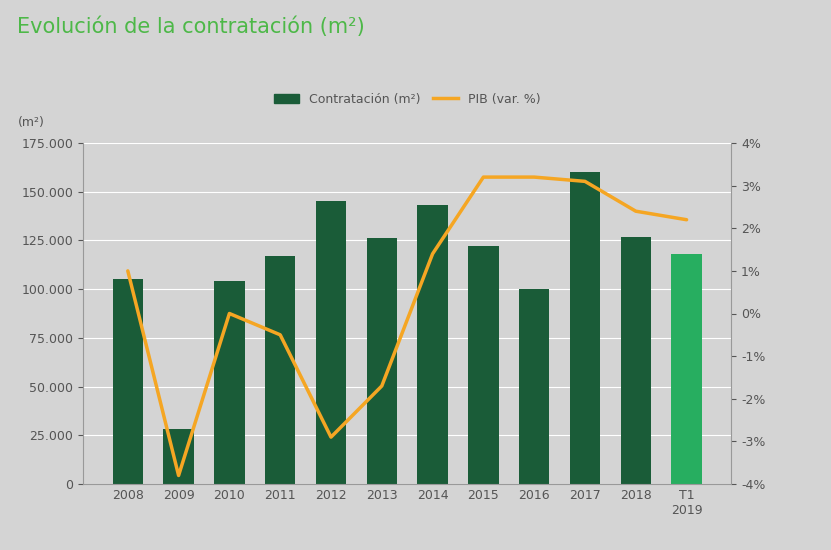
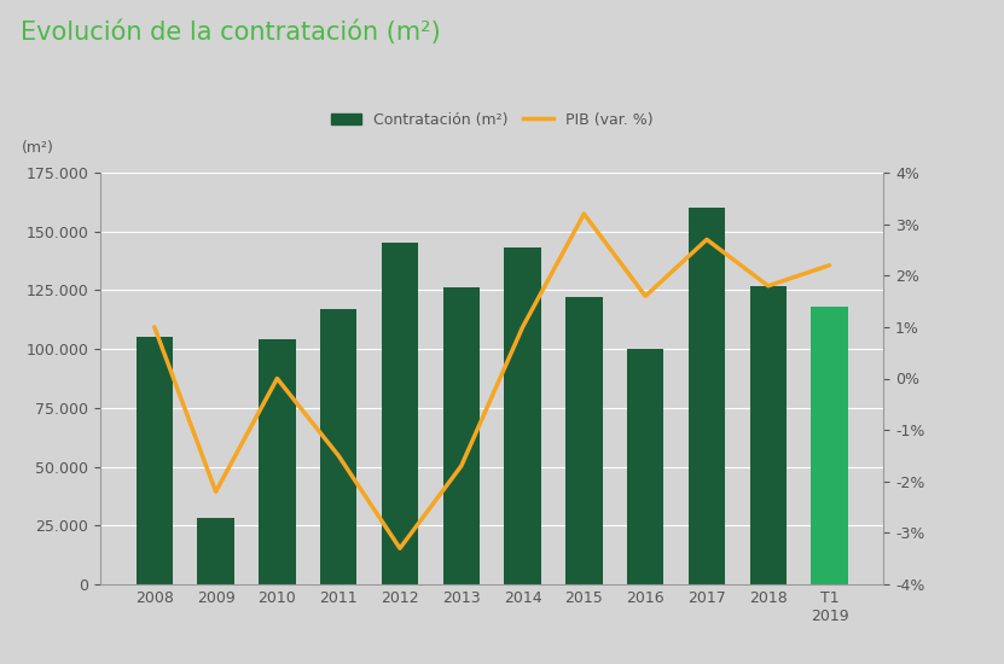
PIB (var. %)/2009: -3.8% -> -2.2%
PIB (var. %)/2011: -0.5% -> -1.5%
PIB (var. %)/2012: -2.9% -> -3.3%
PIB (var. %)/2014: 1.4% -> 1.0%
PIB (var. %)/2016: 3.2% -> 1.6%
PIB (var. %)/2017: 3.1% -> 2.7%
PIB (var. %)/2018: 2.4% -> 1.8%
